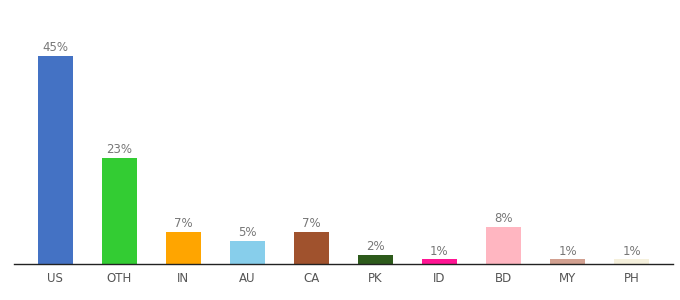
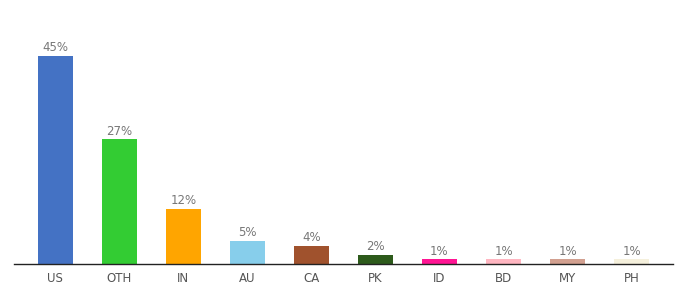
OTH: 23% -> 27%
IN: 7% -> 12%
CA: 7% -> 4%
BD: 8% -> 1%
